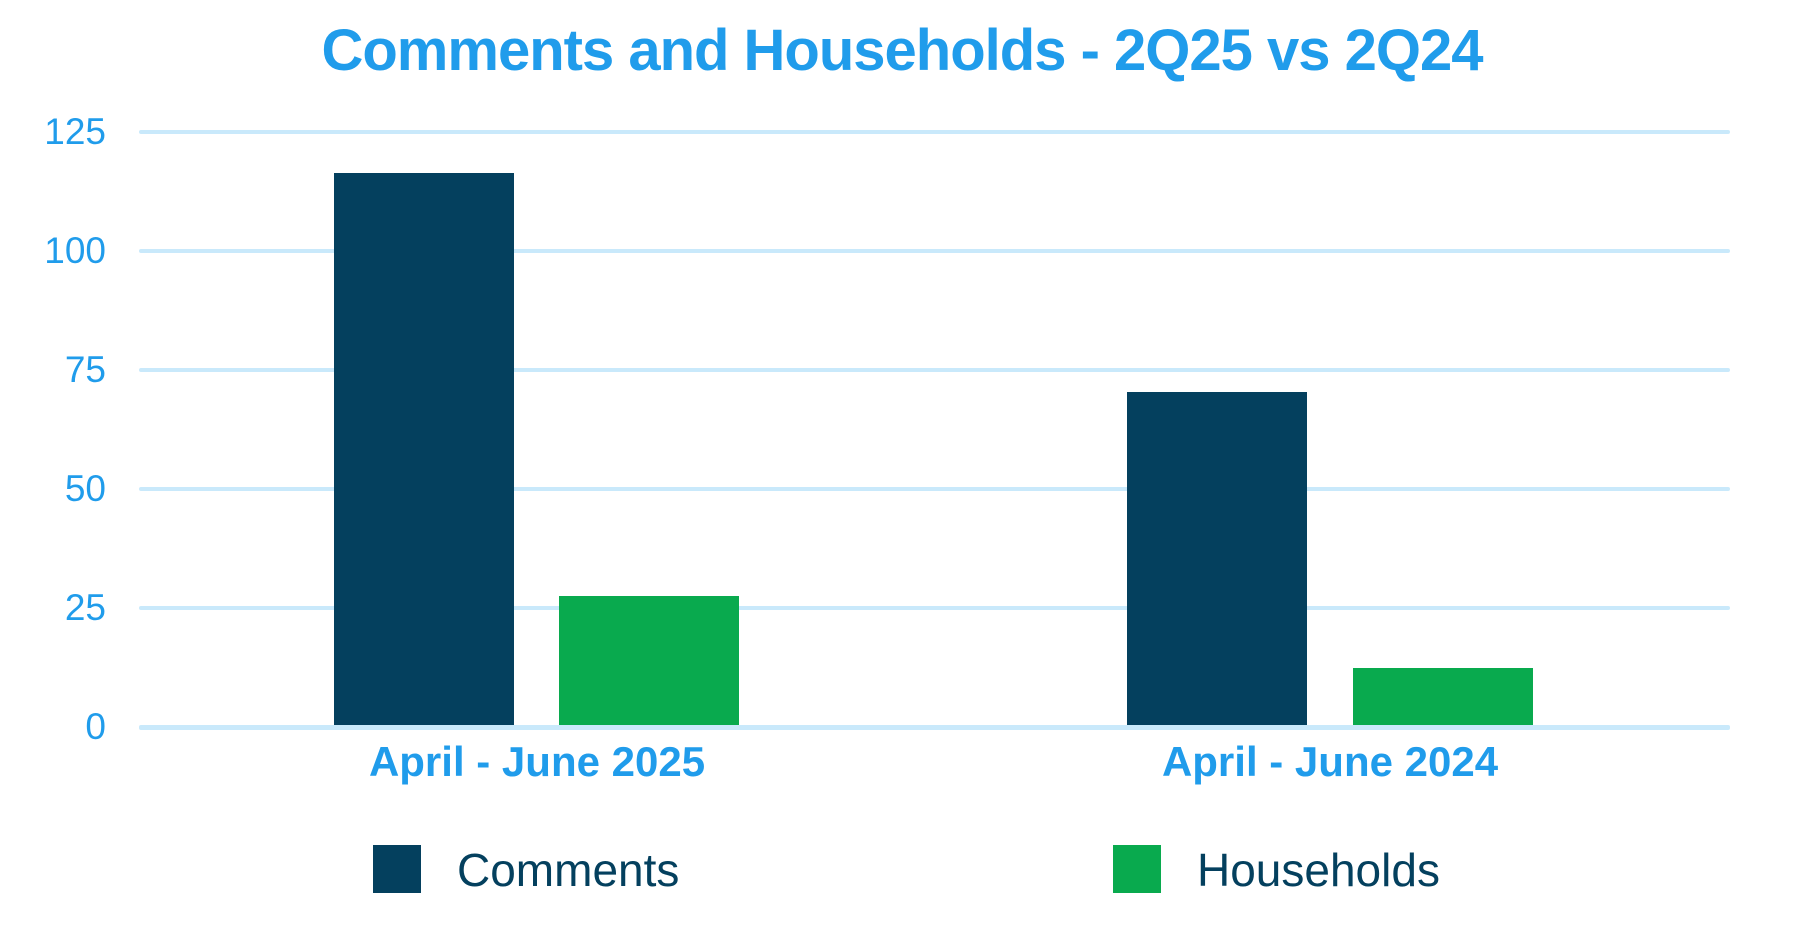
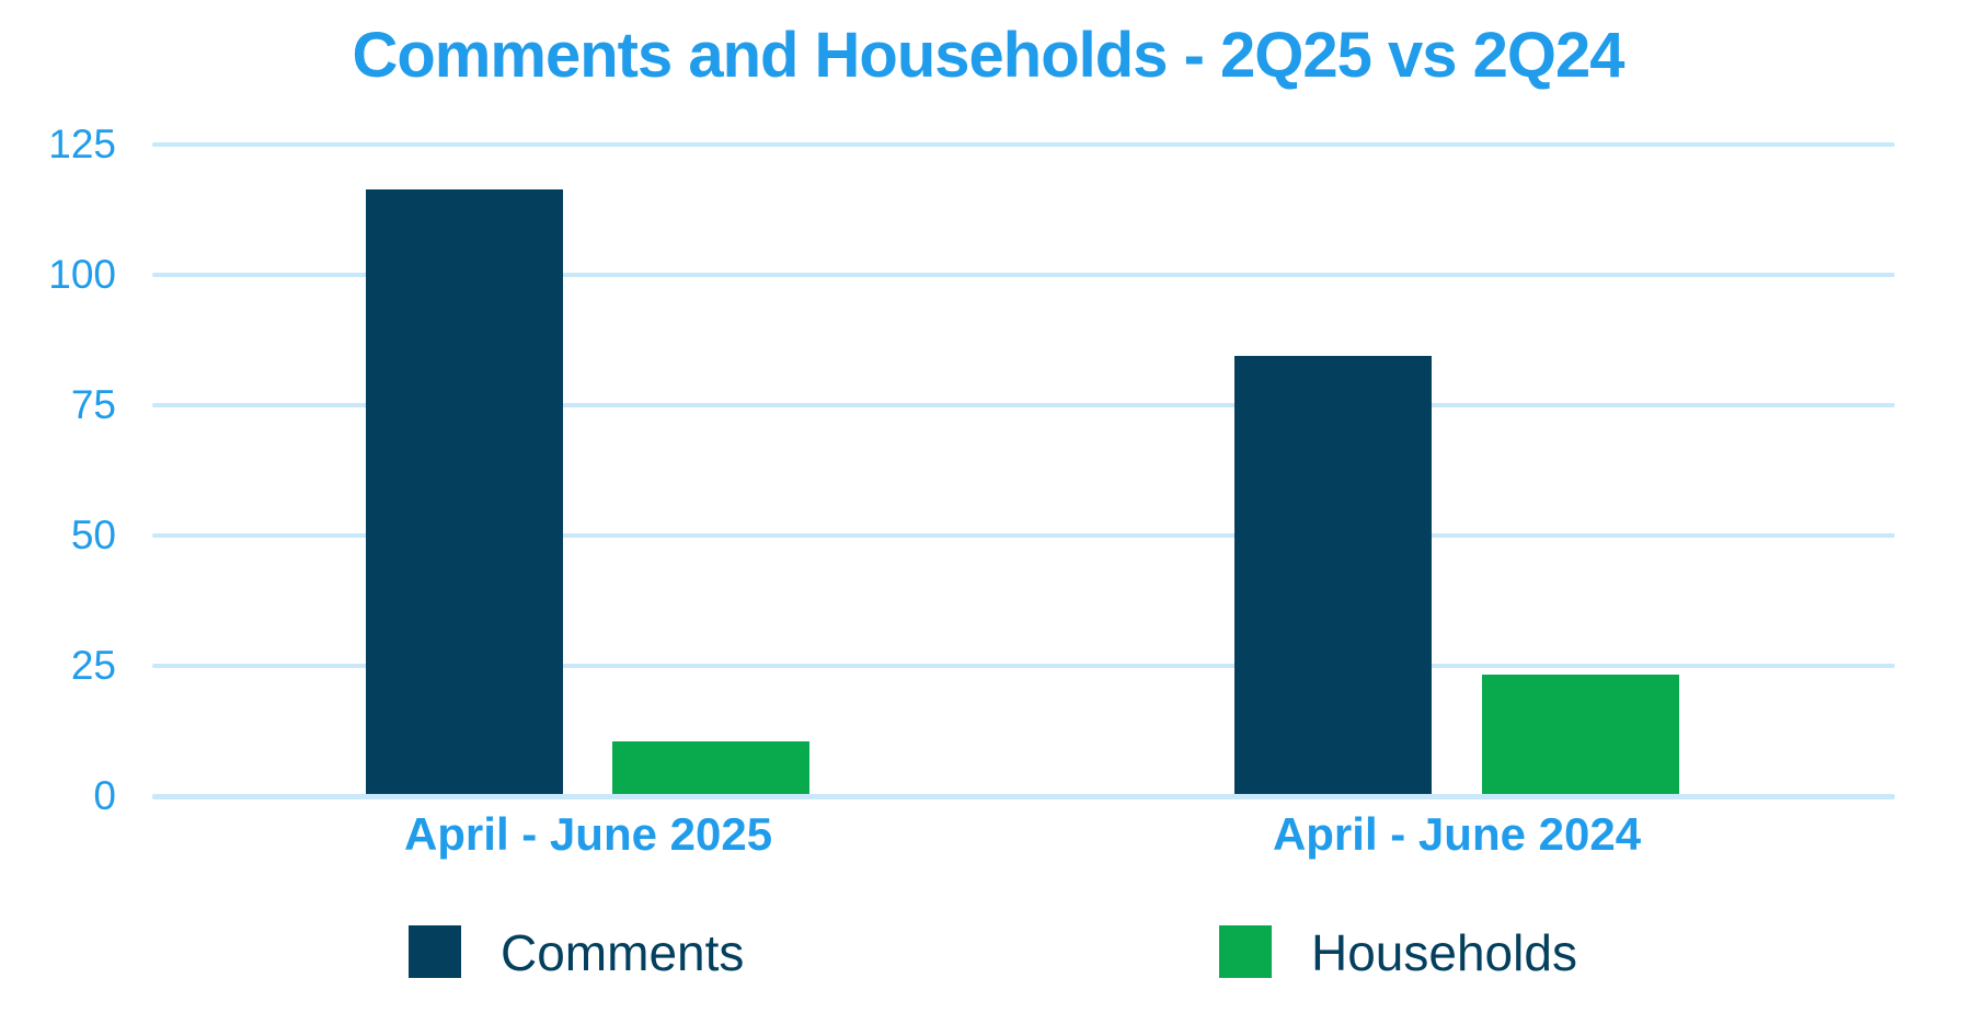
Households/April - June 2025: 27 -> 10
Comments/April - June 2024: 70 -> 84
Households/April - June 2024: 12 -> 23
